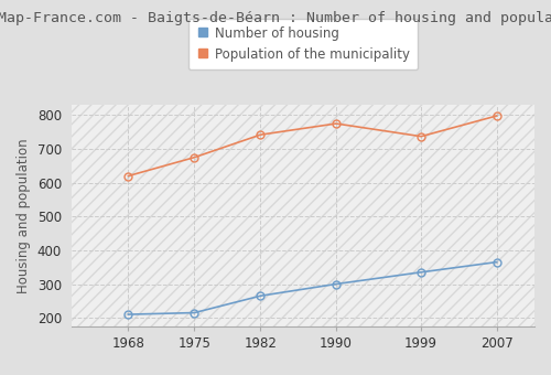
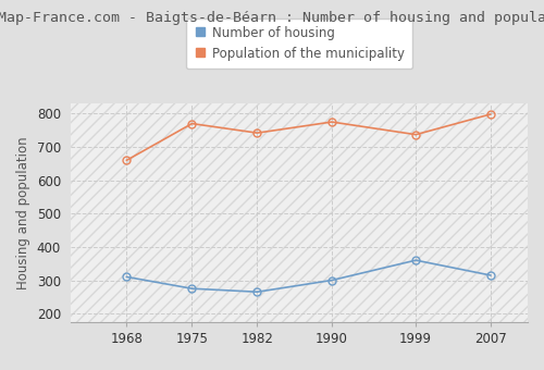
Number of housing/1968: 210 -> 310
Population of the municipality/1968: 620 -> 660
Number of housing/1975: 215 -> 275
Population of the municipality/1975: 675 -> 770
Number of housing/1999: 335 -> 360
Number of housing/2007: 365 -> 315
